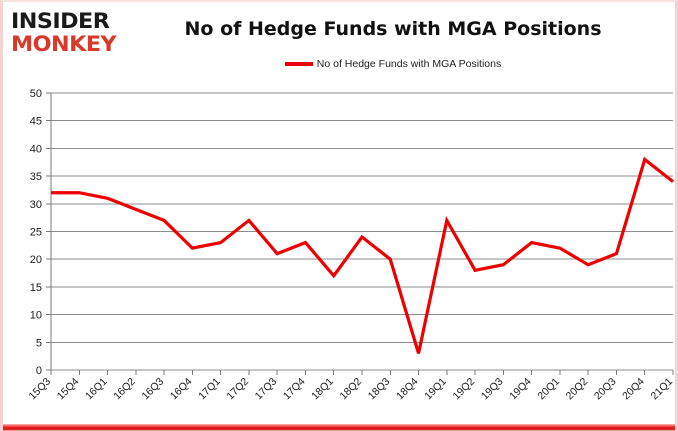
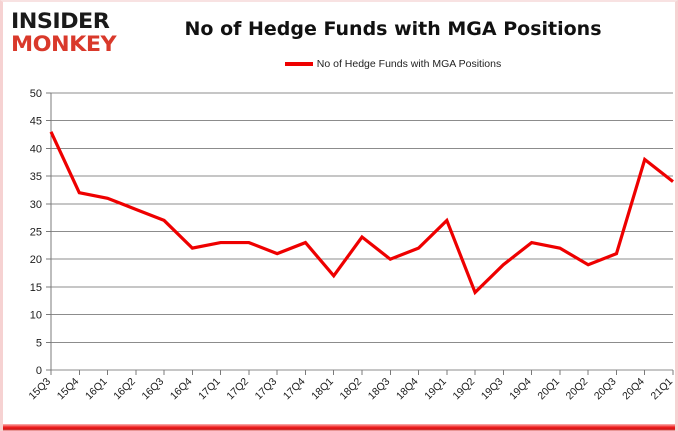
15Q3: 32 -> 43
17Q2: 27 -> 23
18Q4: 3 -> 22
19Q2: 18 -> 14
